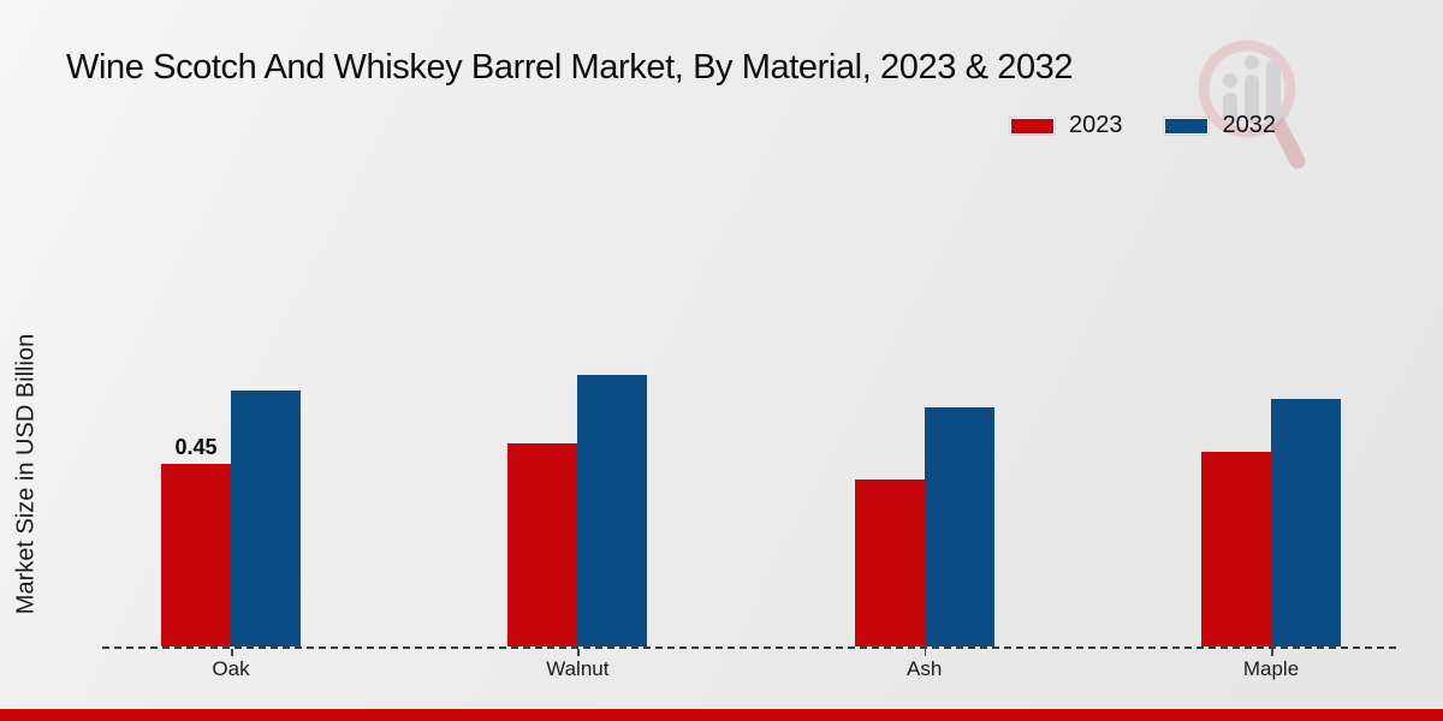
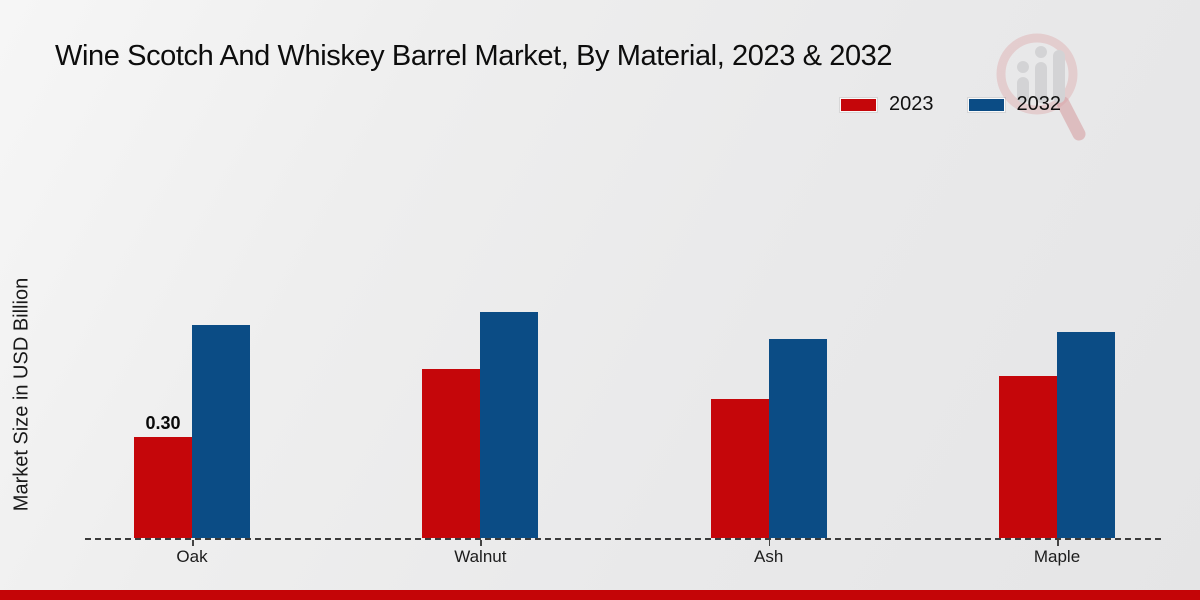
2023/Oak: 0.45 -> 0.30
